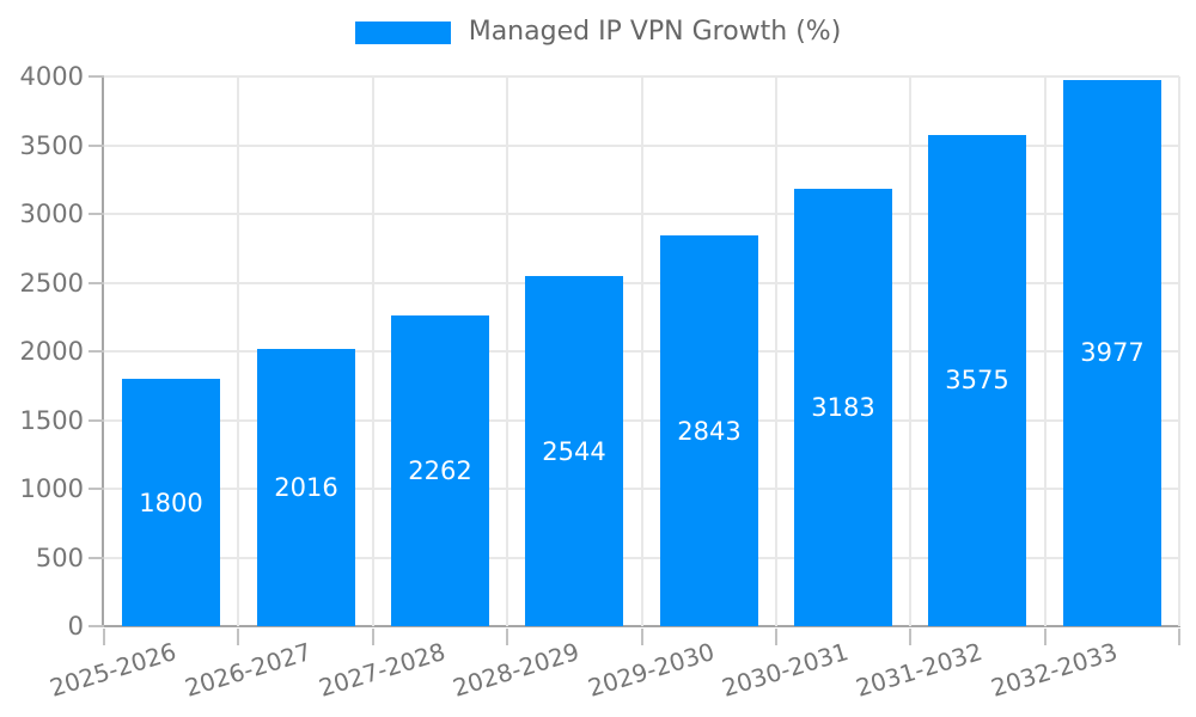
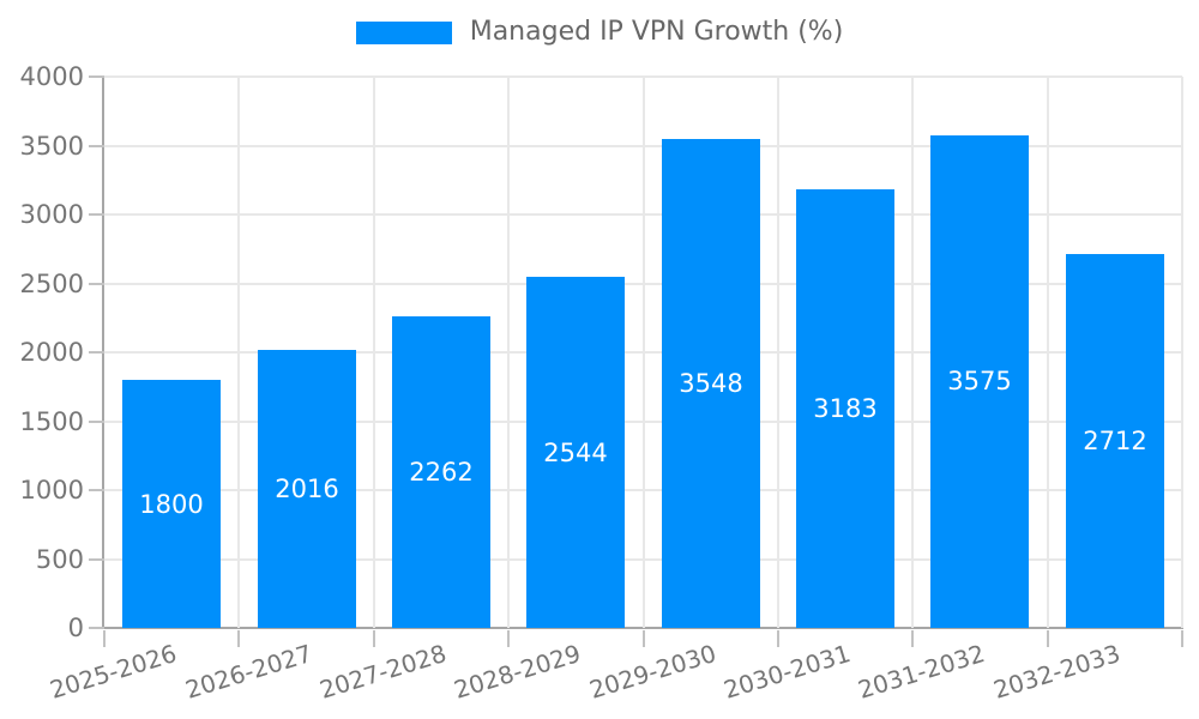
2029-2030: 2843 -> 3548
2032-2033: 3977 -> 2712
